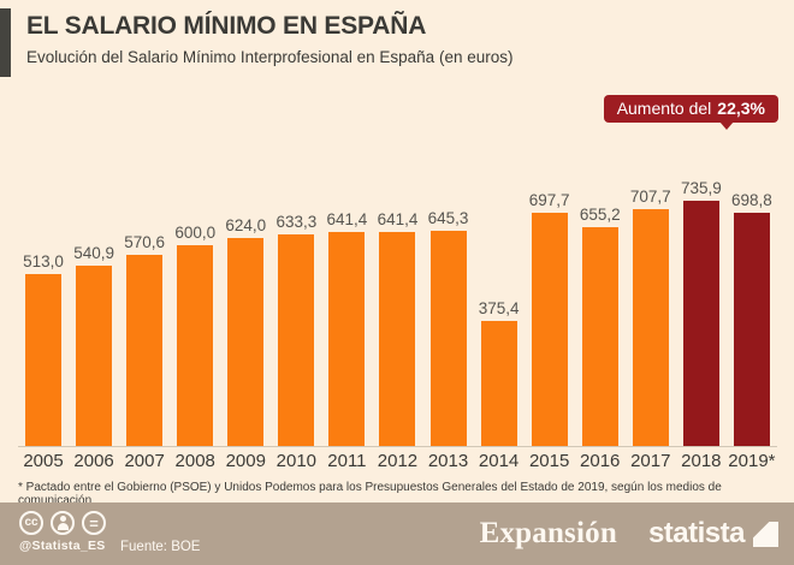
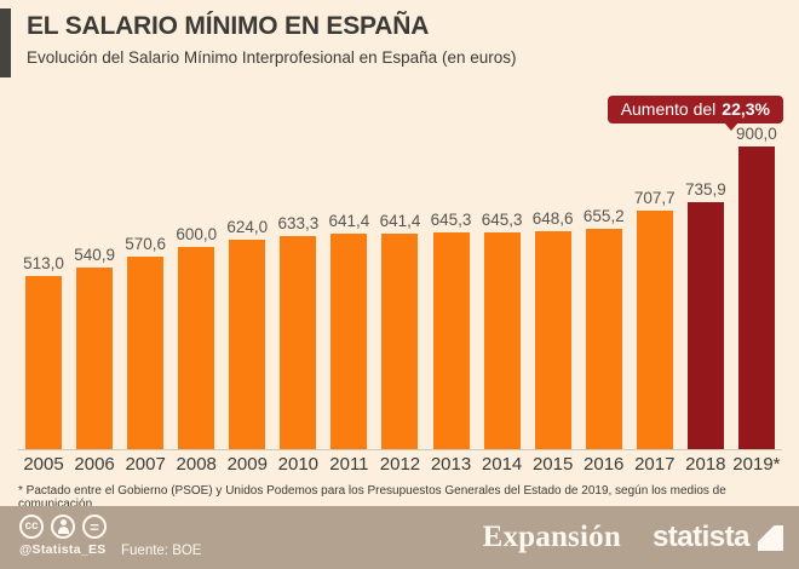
2014: 375,4 -> 645,3
2015: 697,7 -> 648,6
2019*: 698,8 -> 900,0
